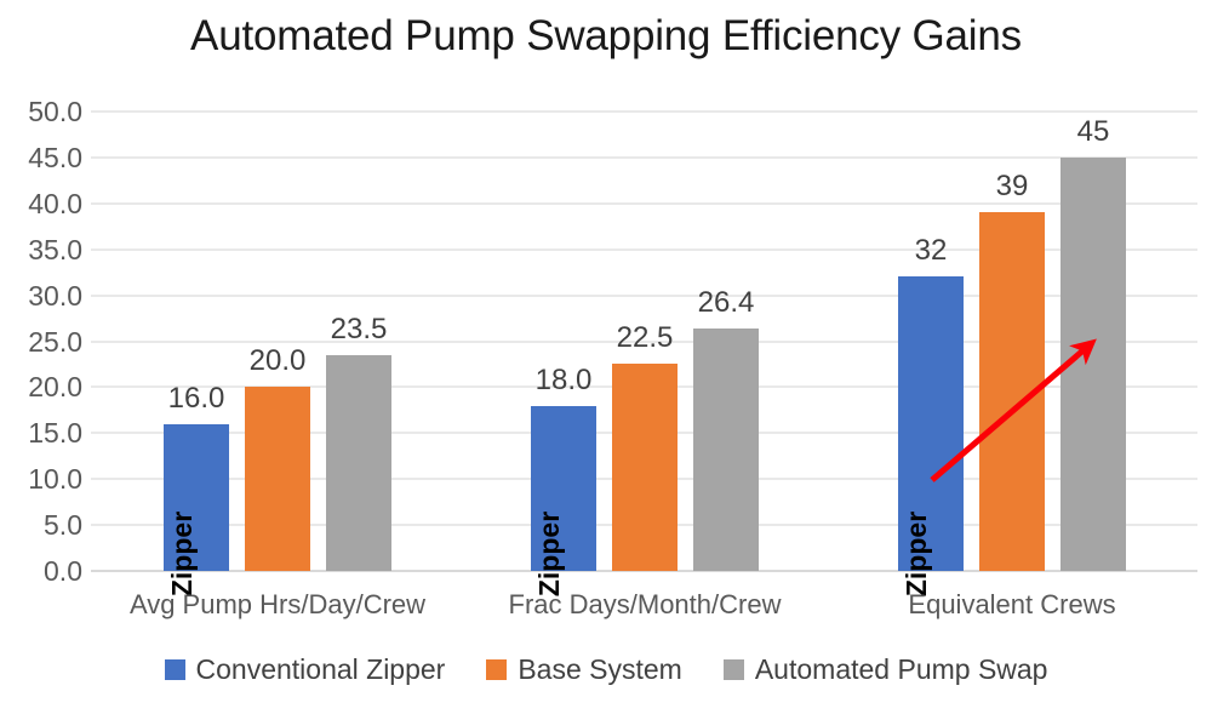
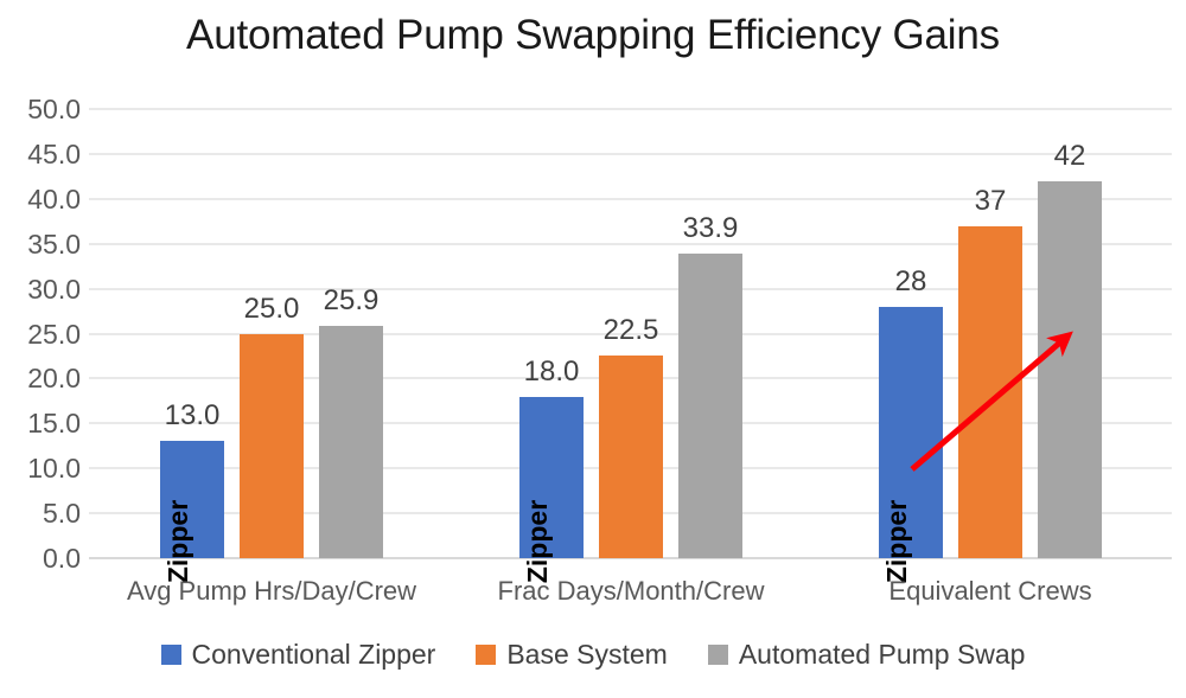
Conventional Zipper/Avg Pump Hrs/Day/Crew: 16.0 -> 13.0
Base System/Avg Pump Hrs/Day/Crew: 20.0 -> 25.0
Automated Pump Swap/Avg Pump Hrs/Day/Crew: 23.5 -> 25.9
Automated Pump Swap/Frac Days/Month/Crew: 26.4 -> 33.9
Conventional Zipper/Equivalent Crews: 32 -> 28
Base System/Equivalent Crews: 39 -> 37
Automated Pump Swap/Equivalent Crews: 45 -> 42
